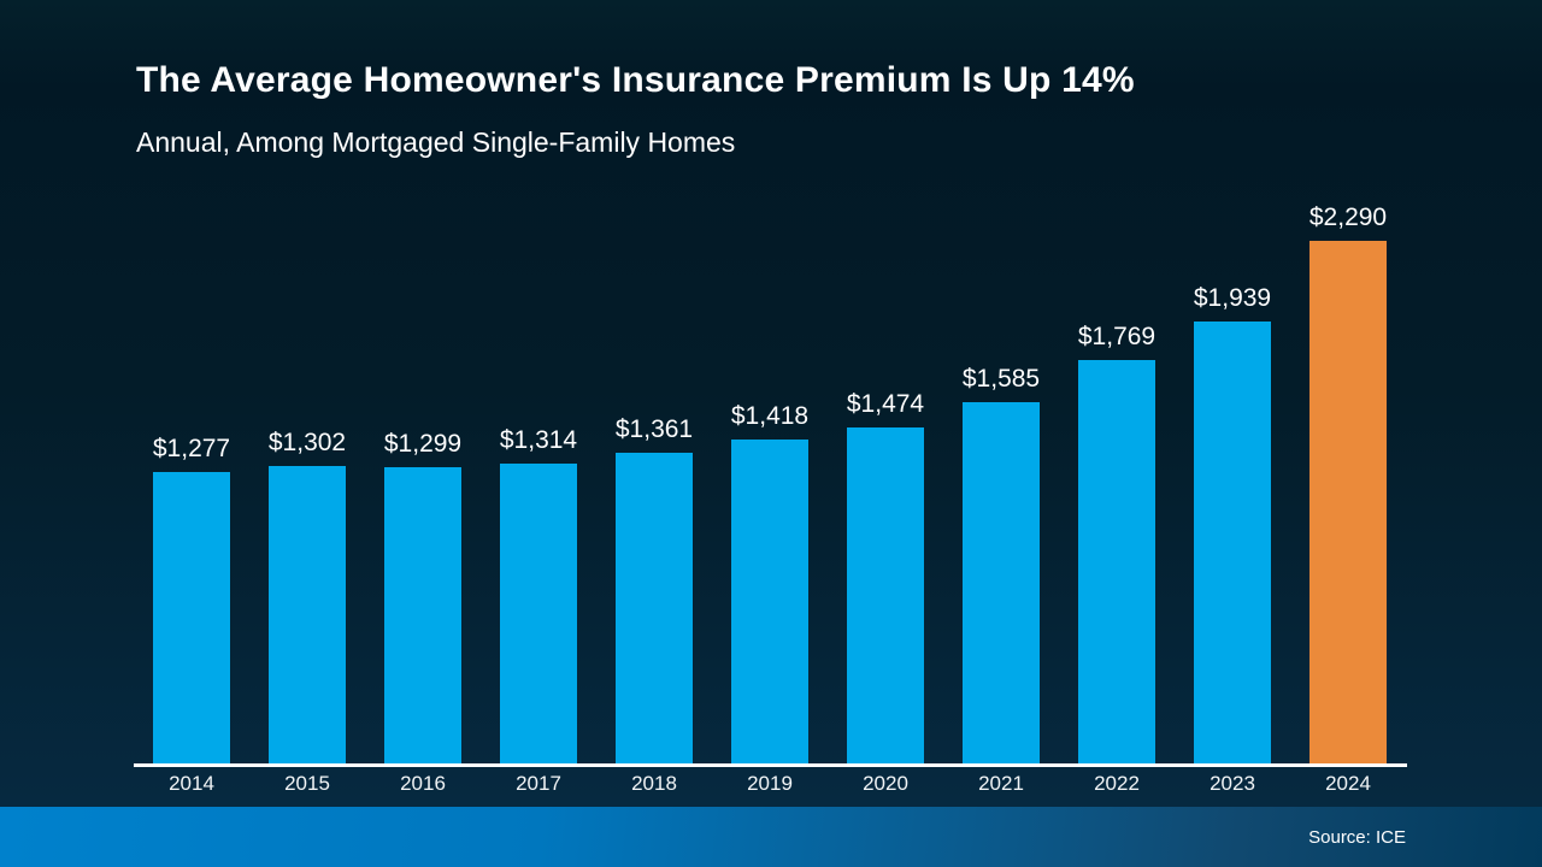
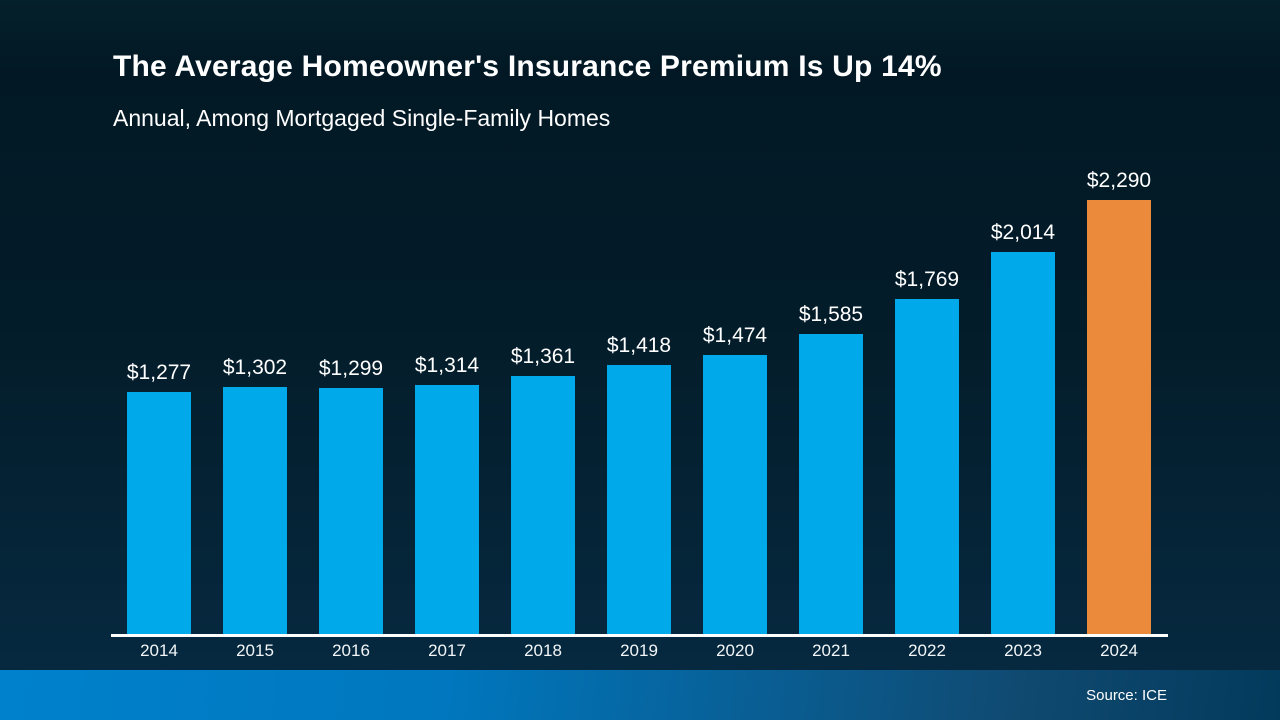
2023: $1,939 -> $2,014
